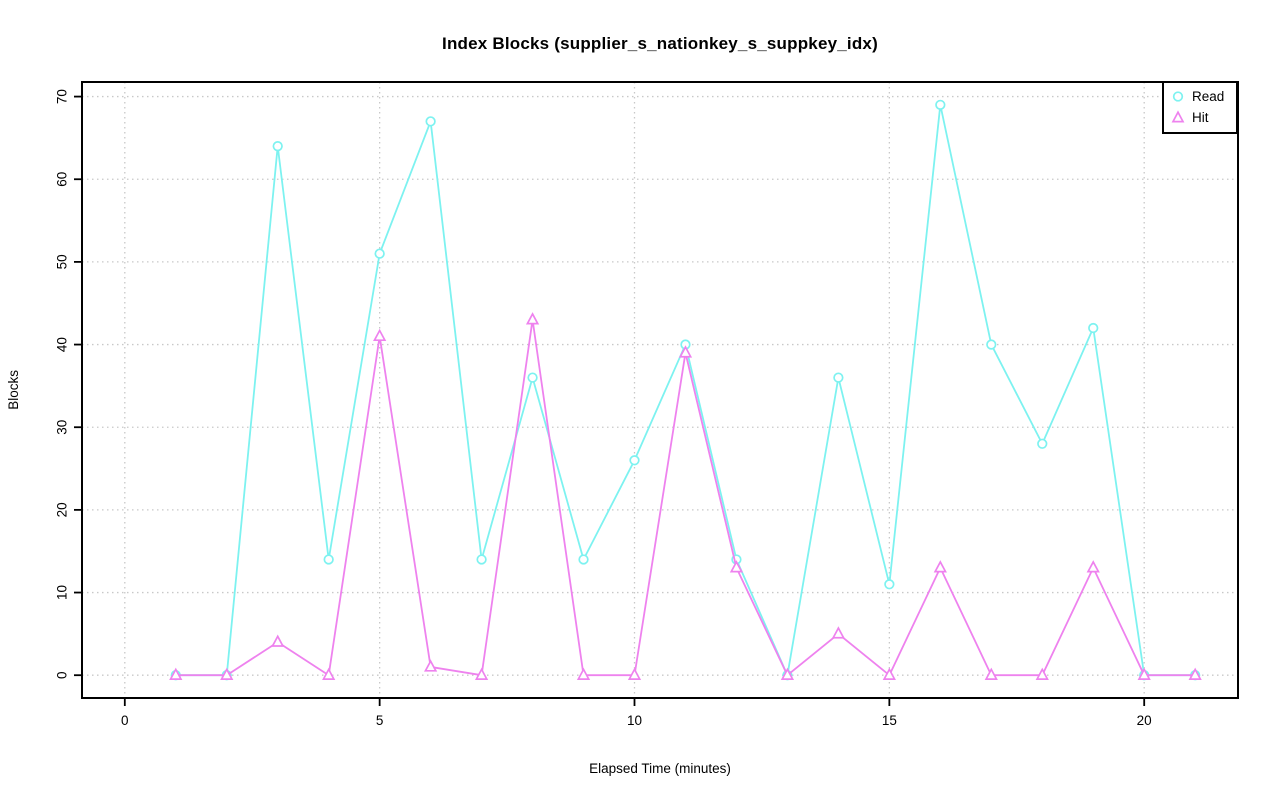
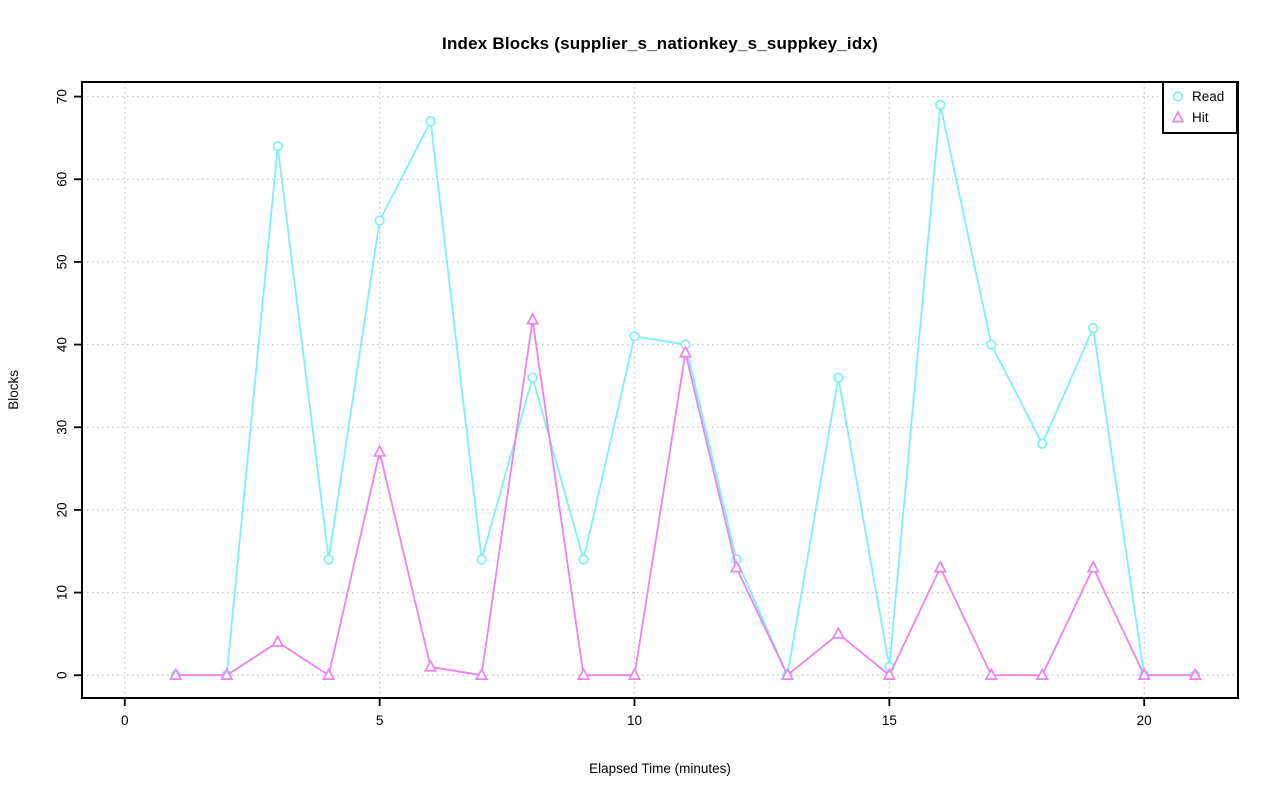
Read/5: 51 -> 55
Hit/5: 41 -> 27
Read/10: 26 -> 41
Read/15: 11 -> 1
